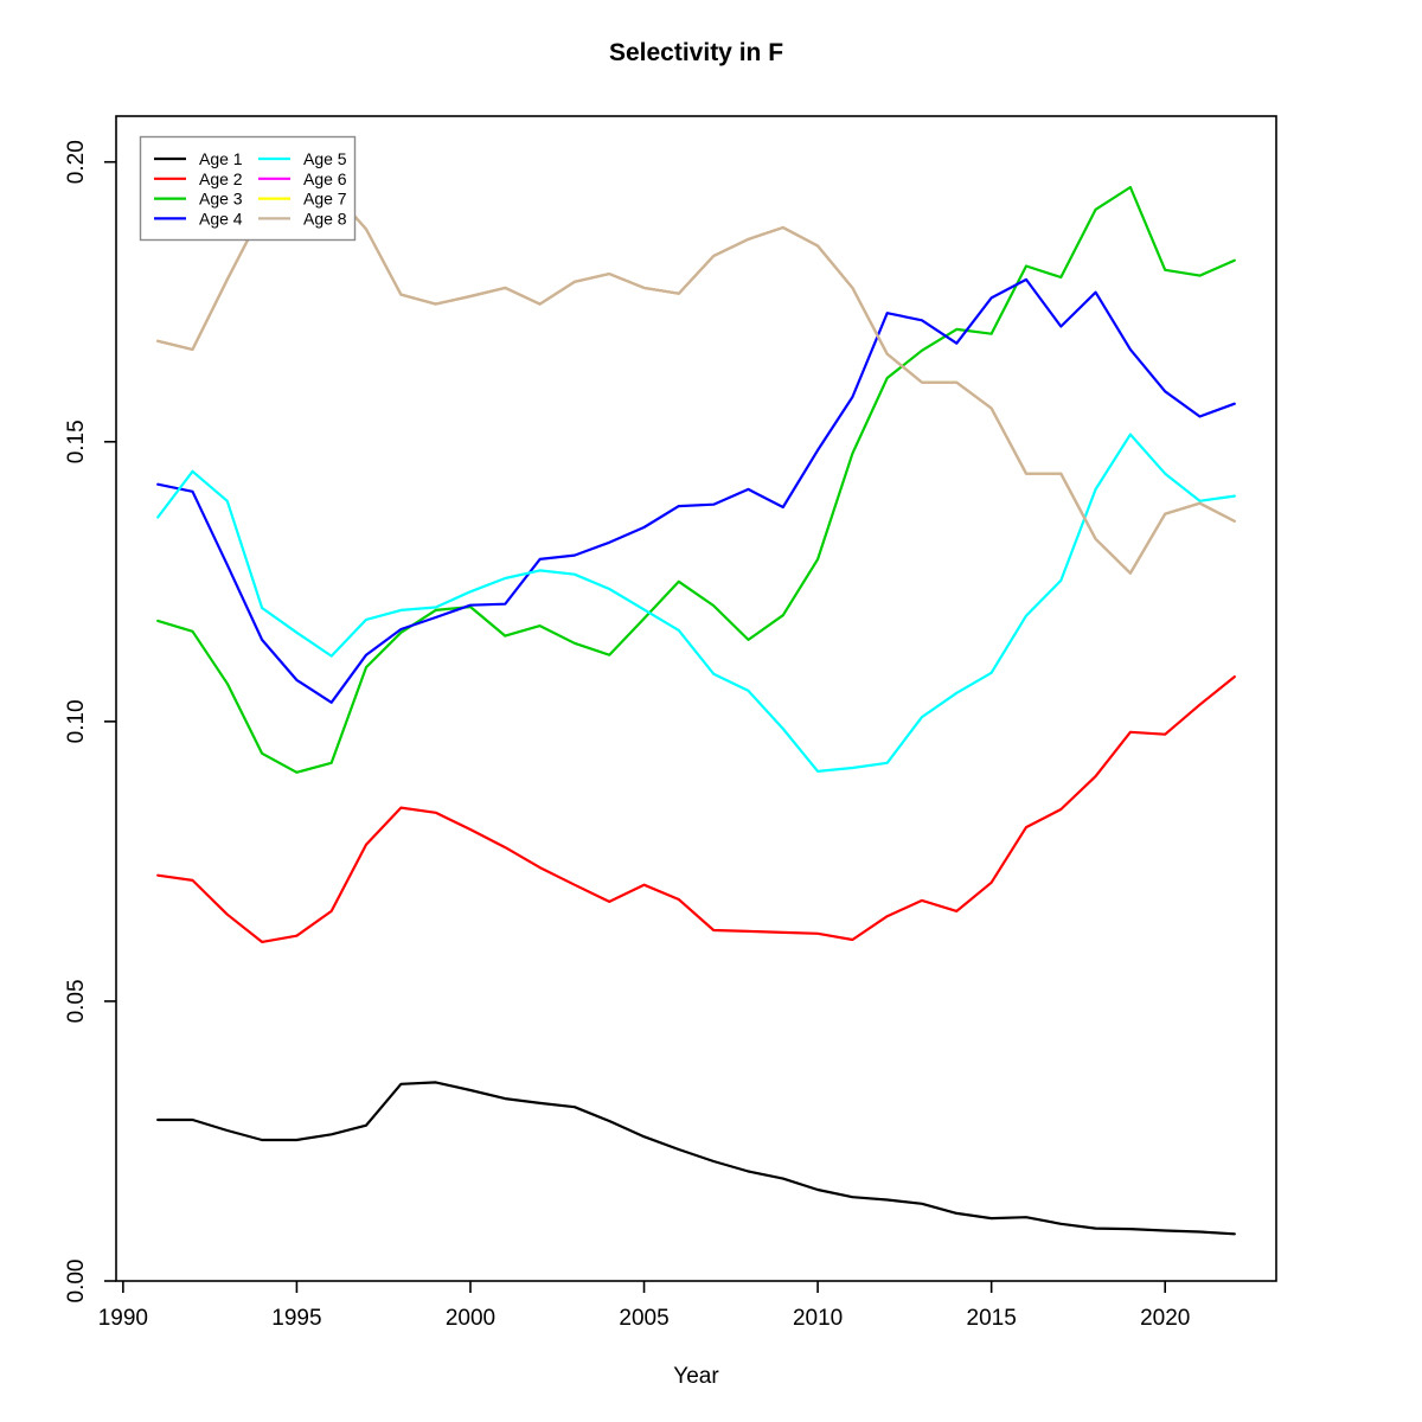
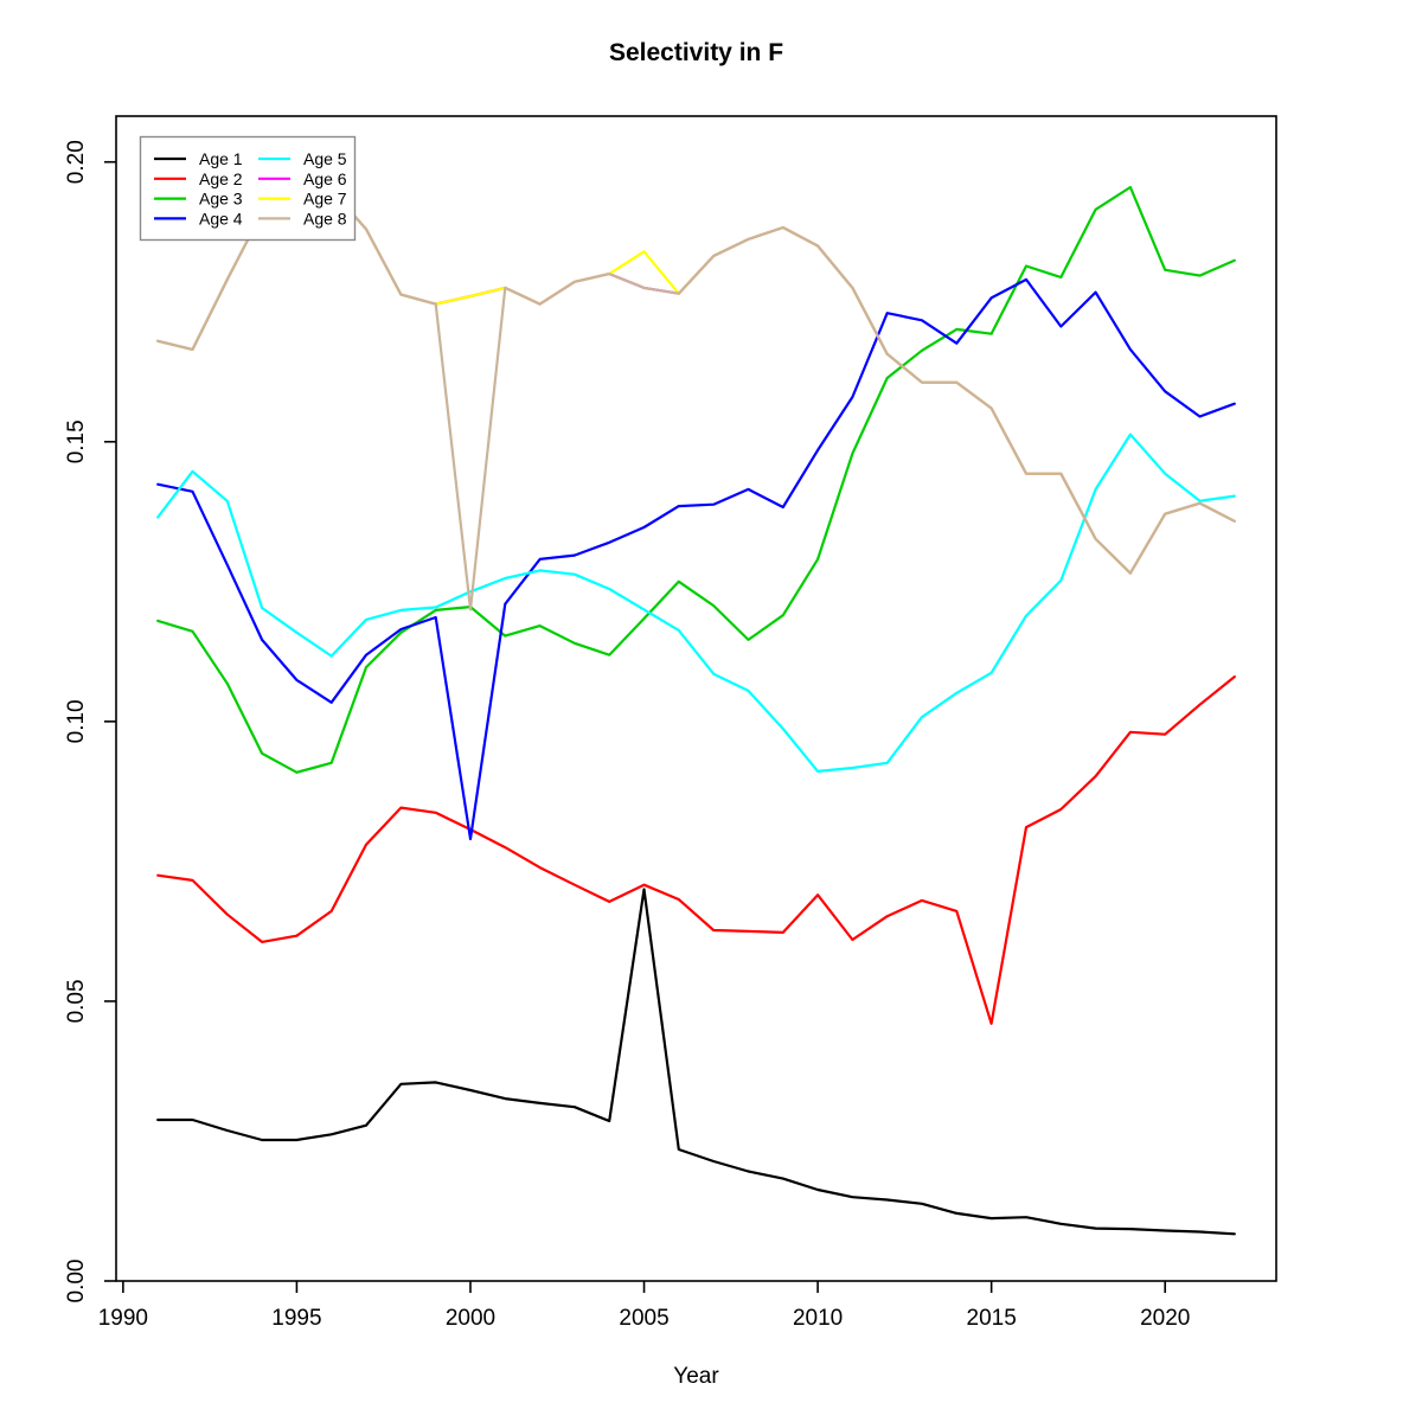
Age 4/2000: 0.121 -> 0.079
Age 8/2000: 0.176 -> 0.120
Age 1/2005: 0.026 -> 0.070
Age 7/2005: 0.177 -> 0.184
Age 2/2010: 0.062 -> 0.069
Age 2/2015: 0.071 -> 0.046
